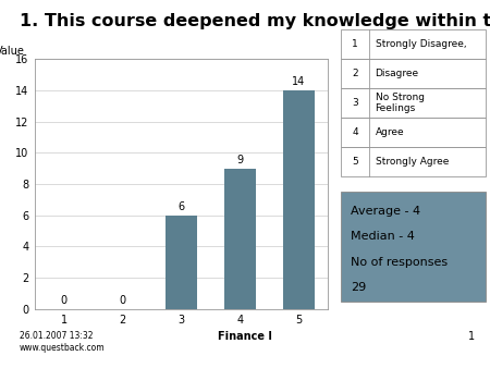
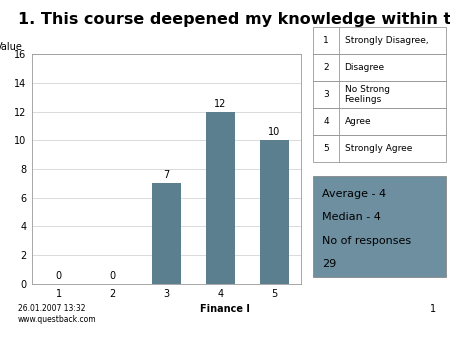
3: 6 -> 7
4: 9 -> 12
5: 14 -> 10
